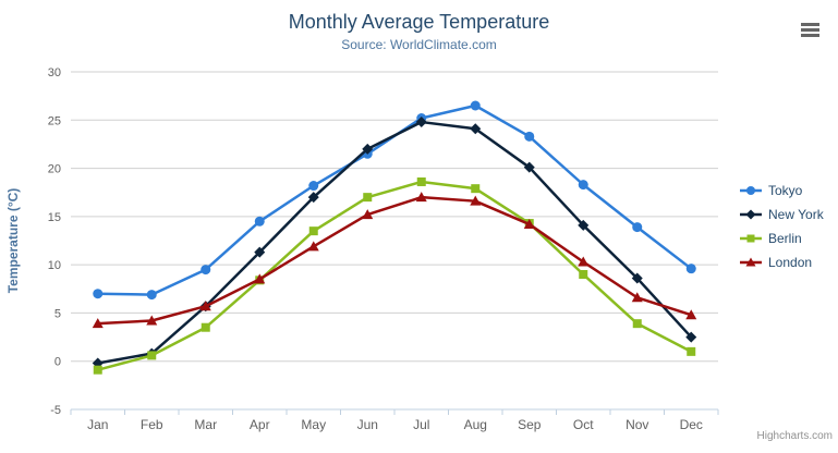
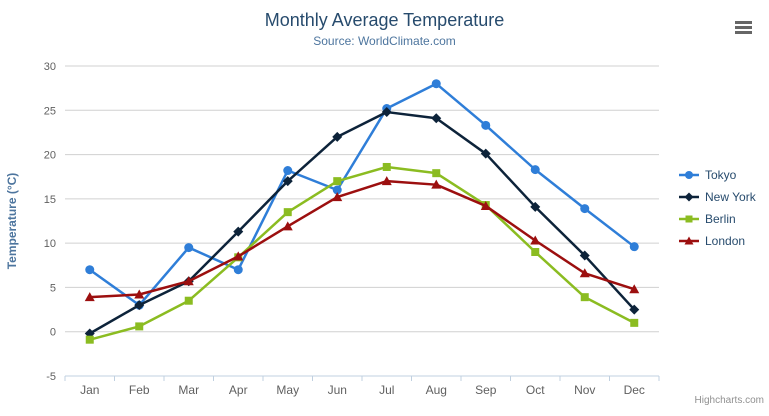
Tokyo/Feb: 7 -> 3
New York/Feb: 1 -> 3
Tokyo/Apr: 14 -> 7
Tokyo/Jun: 22 -> 16
Tokyo/Aug: 26 -> 28
